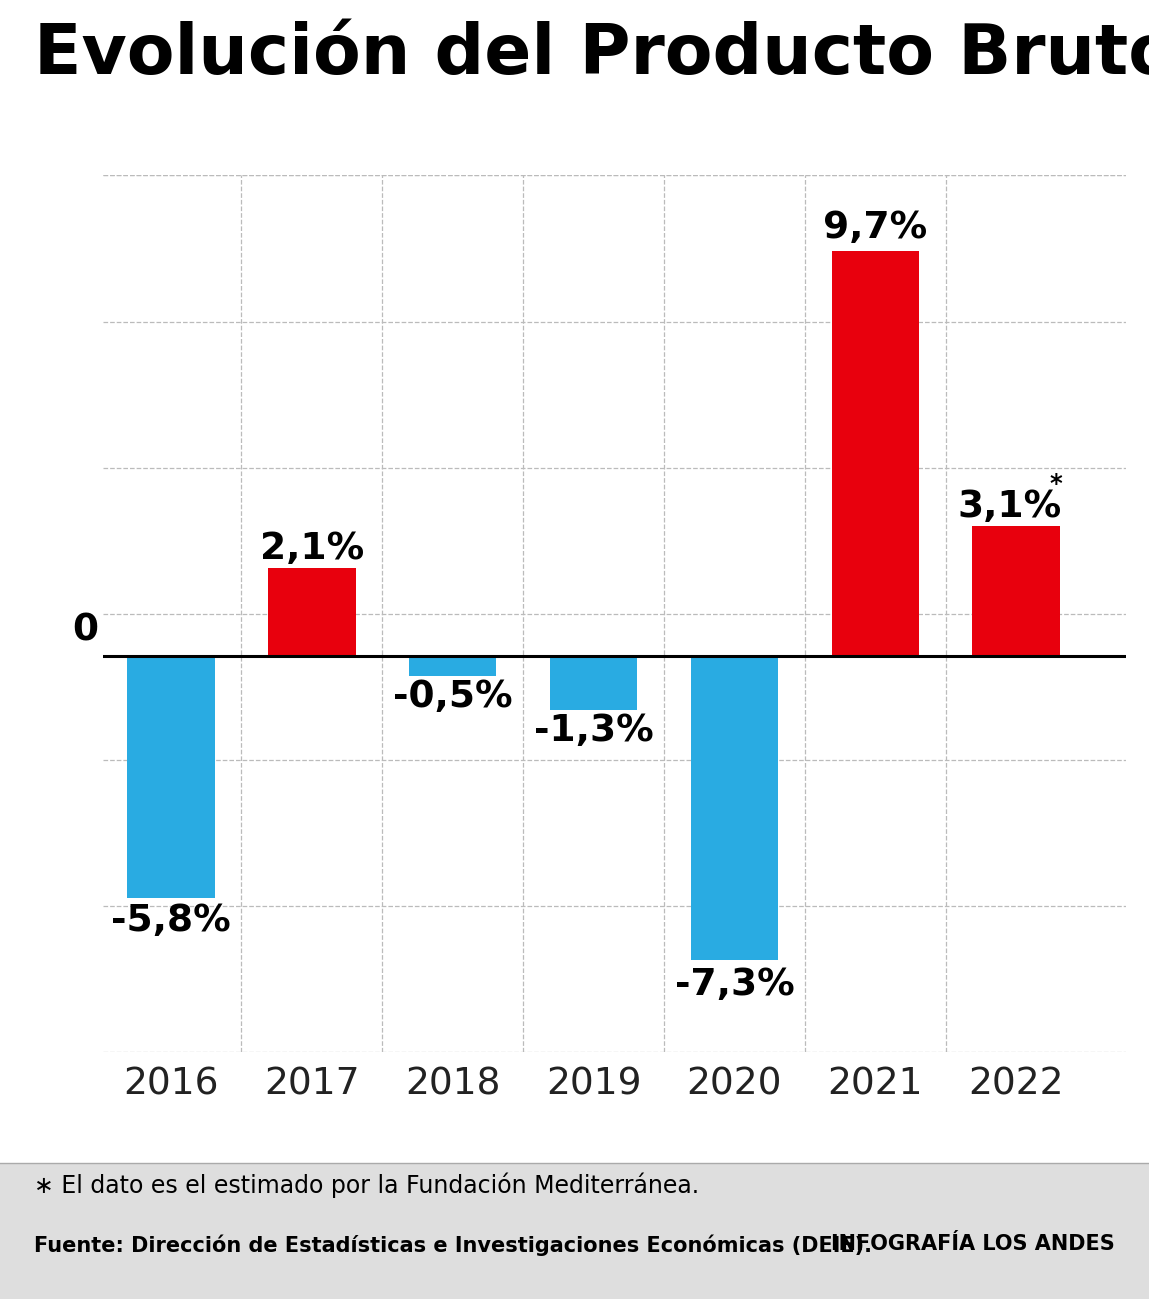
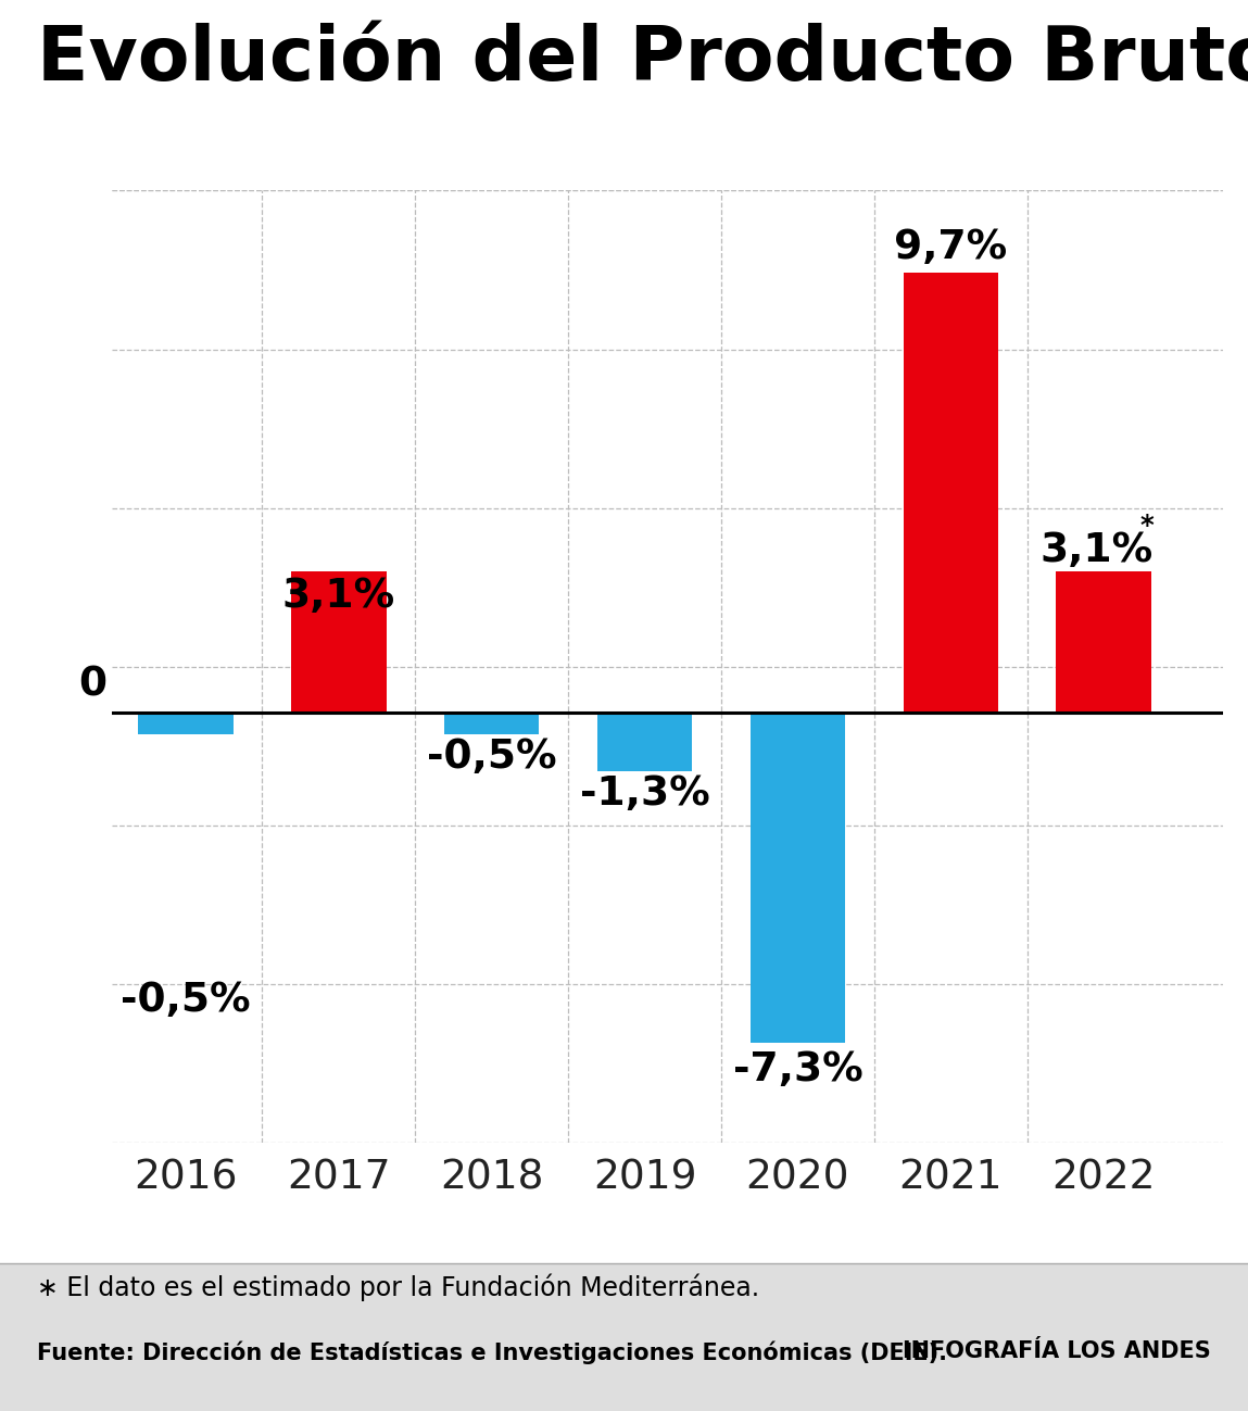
2016: -5,8% -> -0,5%
2017: 2,1% -> 3,1%
